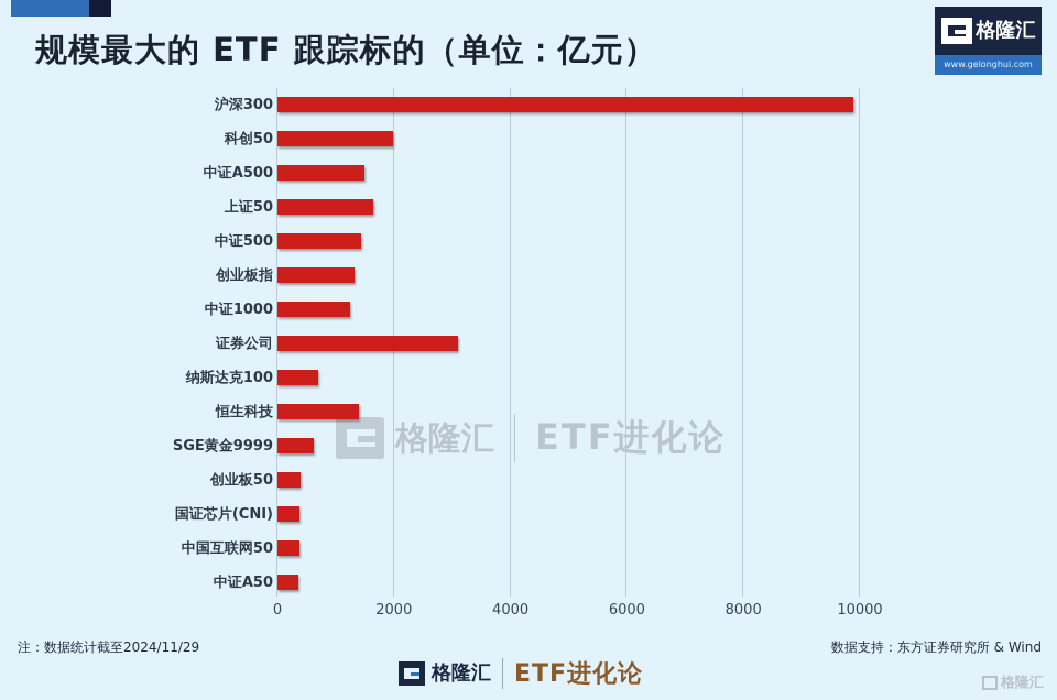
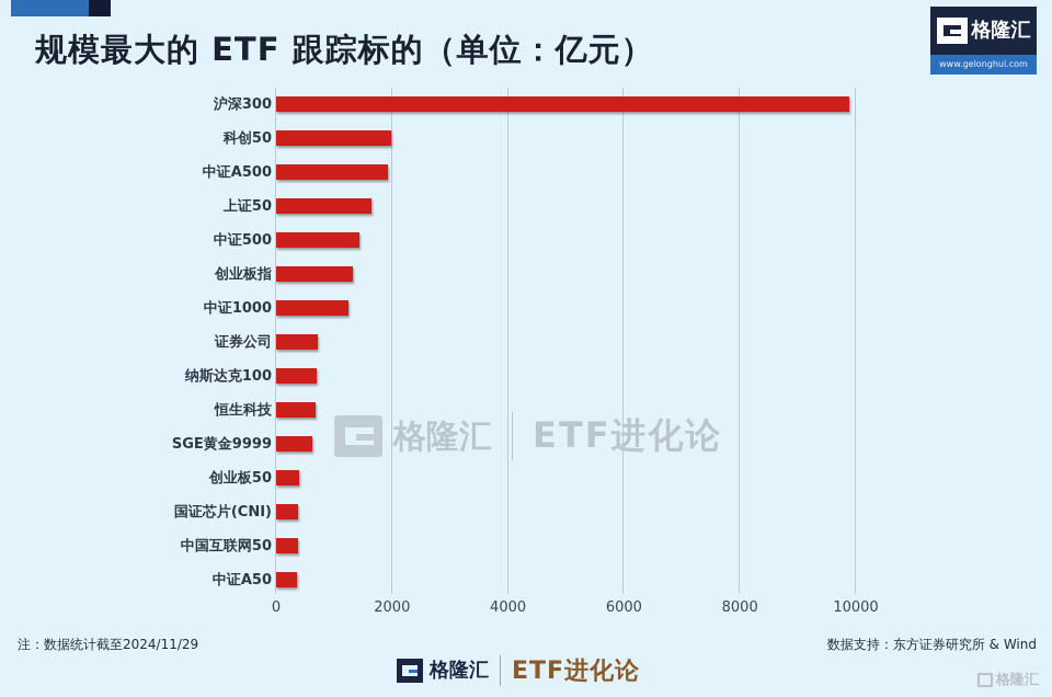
中证A500: 1500 -> 1900
证券公司: 3100 -> 700
恒生科技: 1400 -> 700
